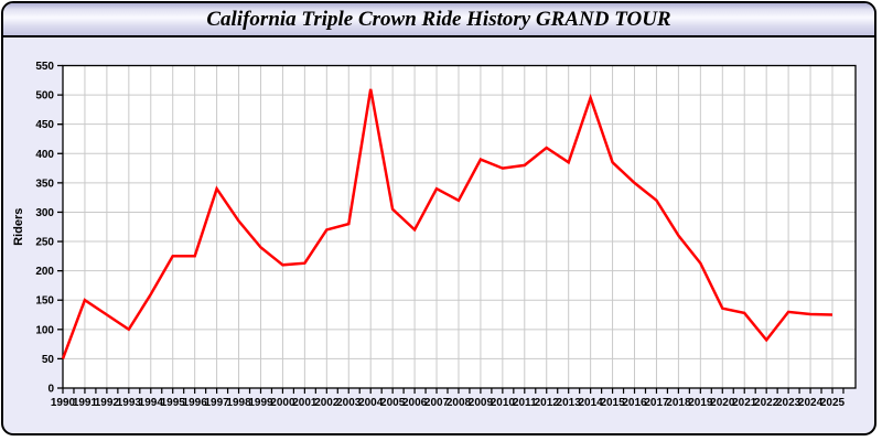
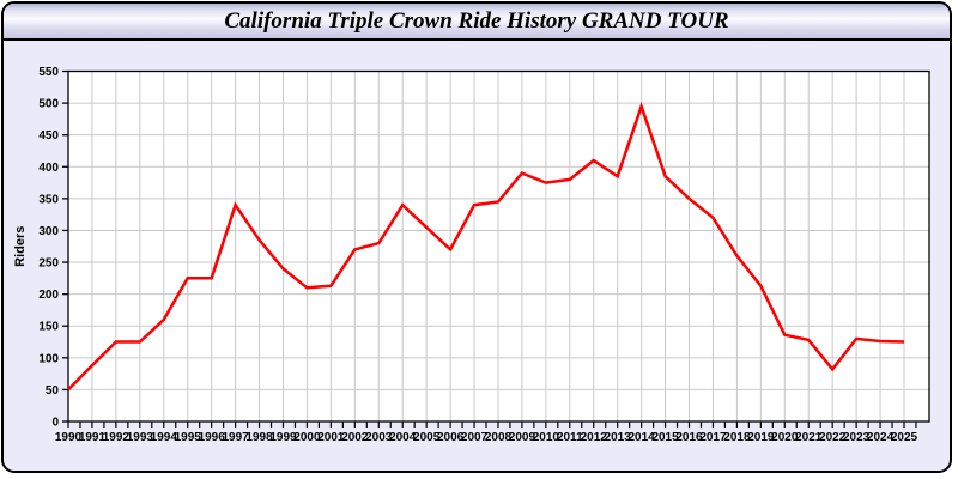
1991: 150 -> 90
1993: 100 -> 120
2004: 510 -> 340
2008: 320 -> 340
